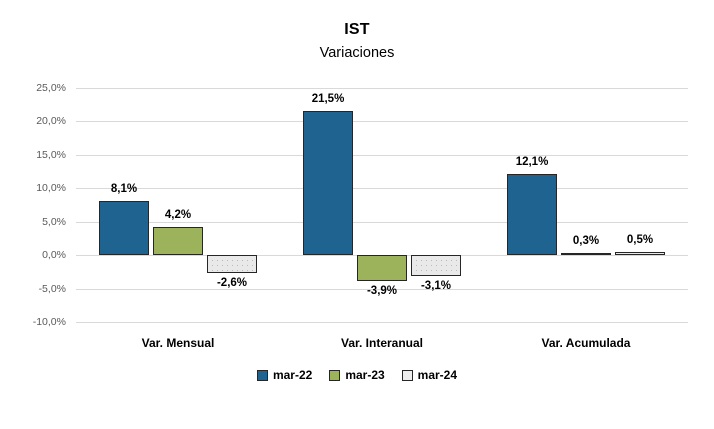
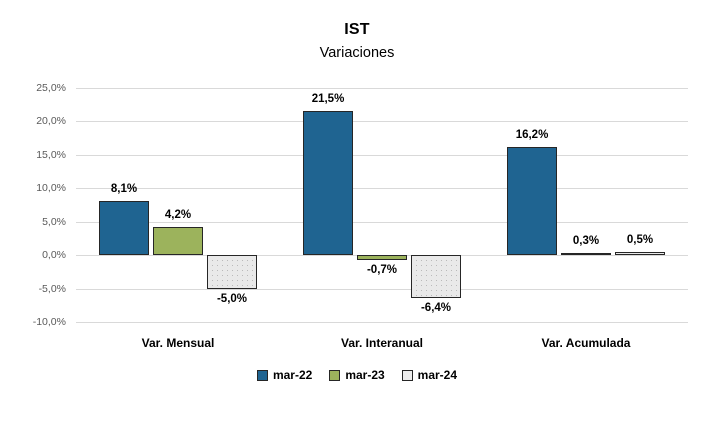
mar-24/Var. Mensual: -2,6% -> -5,0%
mar-23/Var. Interanual: -3,9% -> -0,7%
mar-24/Var. Interanual: -3,1% -> -6,4%
mar-22/Var. Acumulada: 12,1% -> 16,2%
